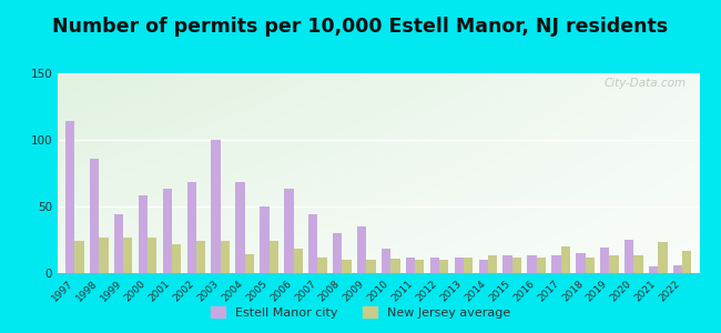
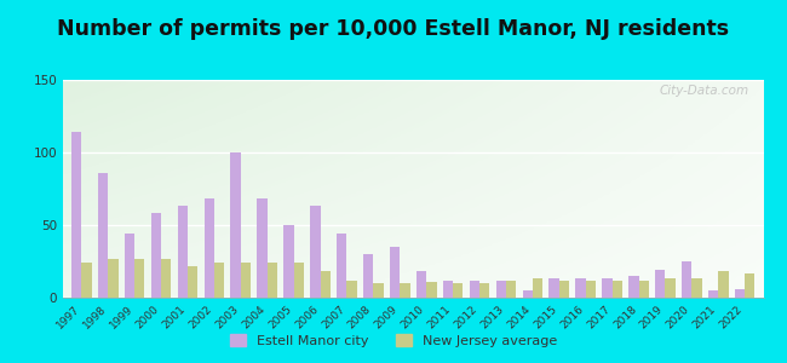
New Jersey average/2004: 14 -> 24
Estell Manor city/2014: 10 -> 5
New Jersey average/2017: 20 -> 12
New Jersey average/2021: 23 -> 18
